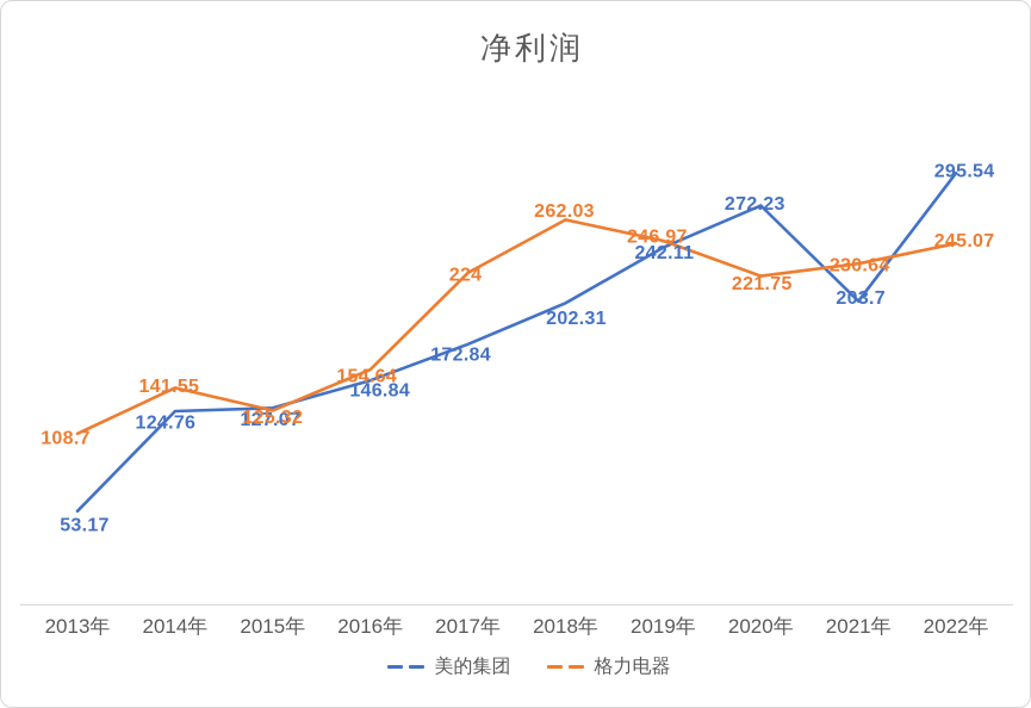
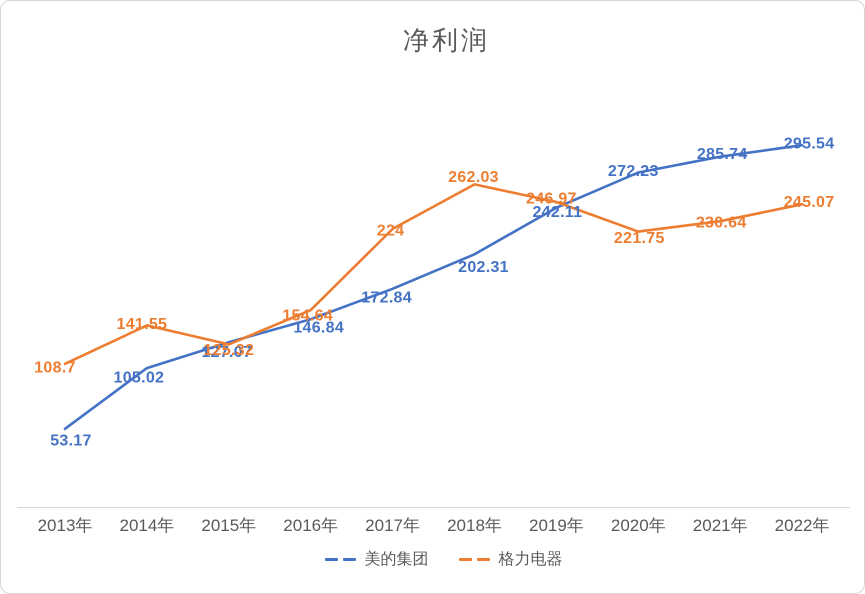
美的集团/2014年: 124.76 -> 105.02
美的集团/2021年: 203.7 -> 285.74
